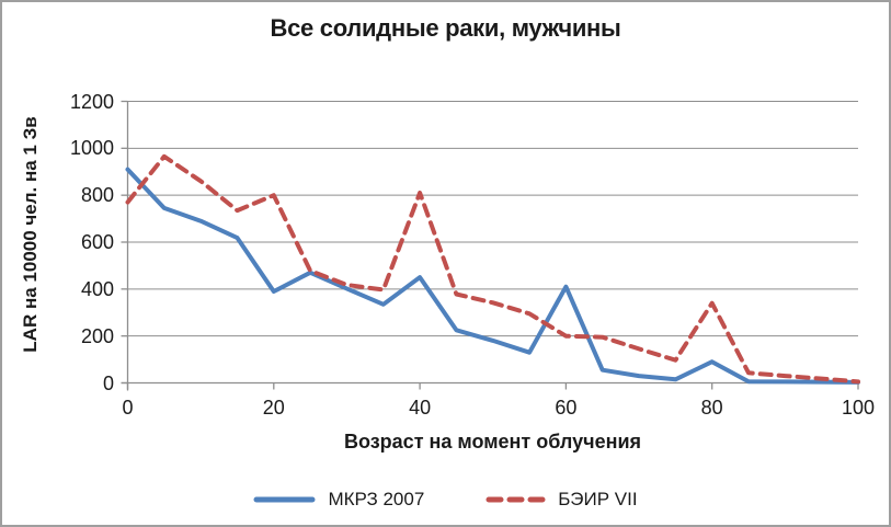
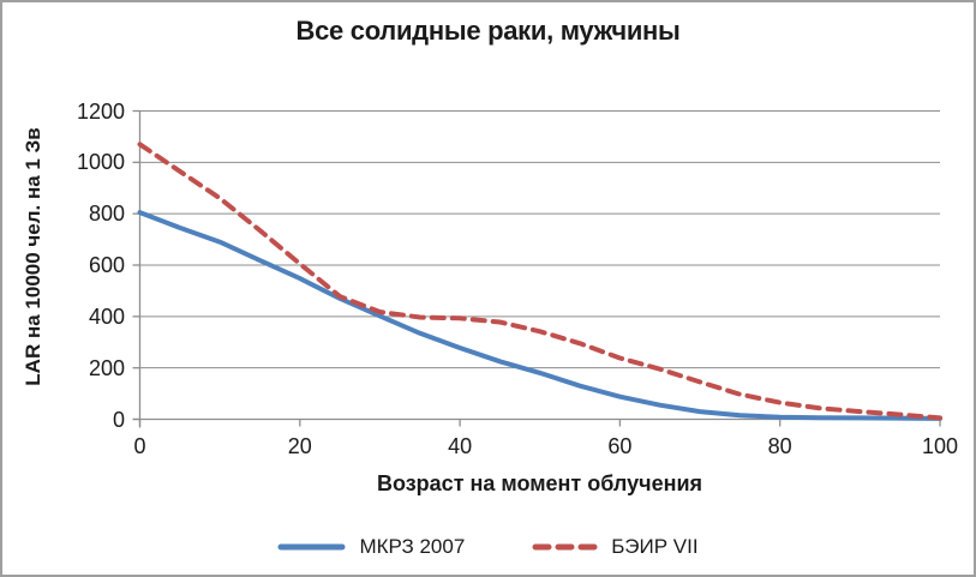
МКРЗ 2007/0: 910 -> 800
БЭИР VII/0: 770 -> 1070
МКРЗ 2007/20: 390 -> 550
БЭИР VII/20: 800 -> 600
МКРЗ 2007/40: 450 -> 280
БЭИР VII/40: 810 -> 390
МКРЗ 2007/60: 410 -> 90
БЭИР VII/60: 200 -> 240
МКРЗ 2007/80: 90 -> 10
БЭИР VII/80: 340 -> 60
